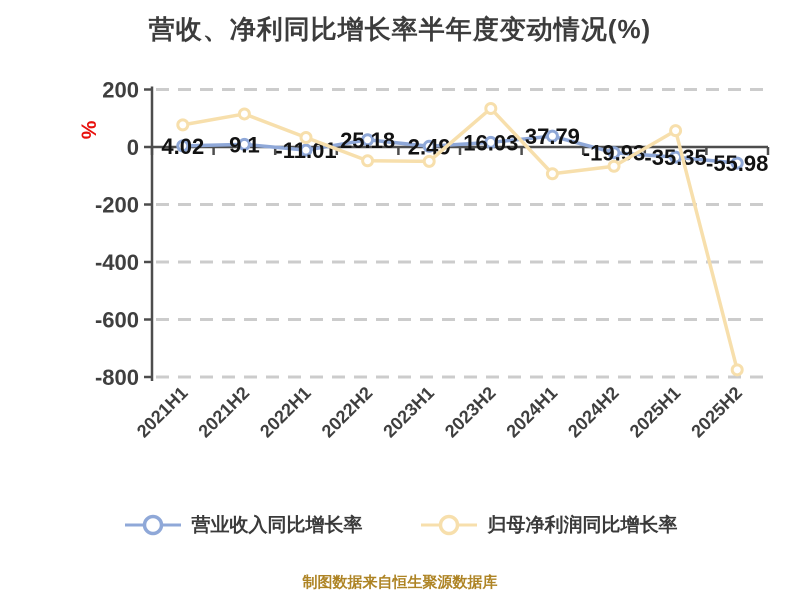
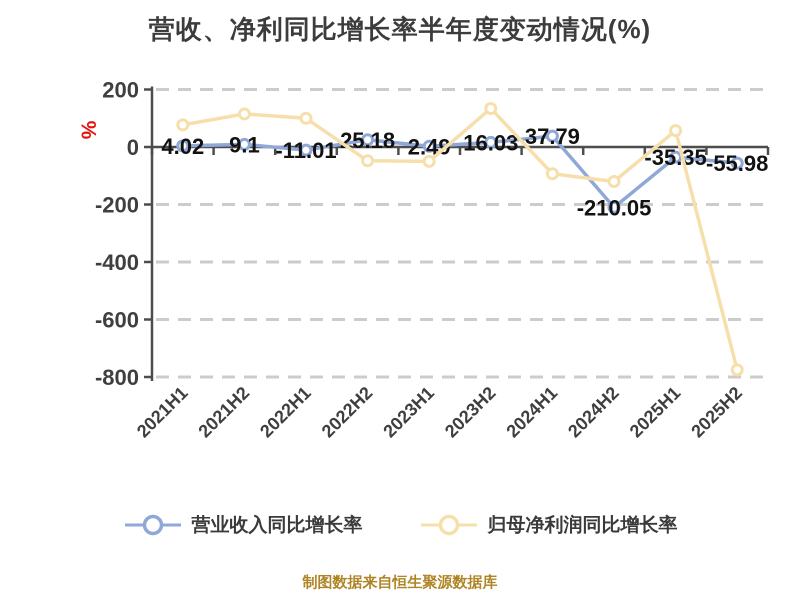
归母净利润同比增长率/2022H1: 30 -> 100
营业收入同比增长率/2024H2: -19.93 -> -210.05
归母净利润同比增长率/2024H2: -70 -> -120
